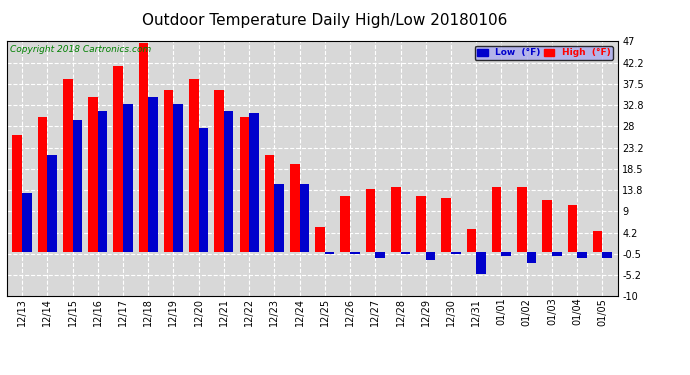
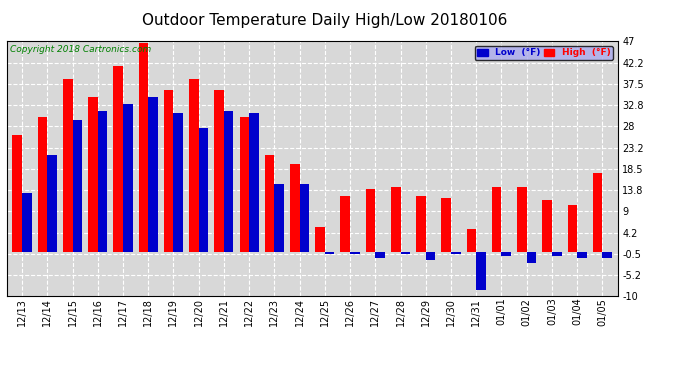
Low (°F)/12/19: 33.0 -> 31.0
Low (°F)/12/31: -5.0 -> -8.5
High (°F)/01/05: 4.5 -> 17.5
